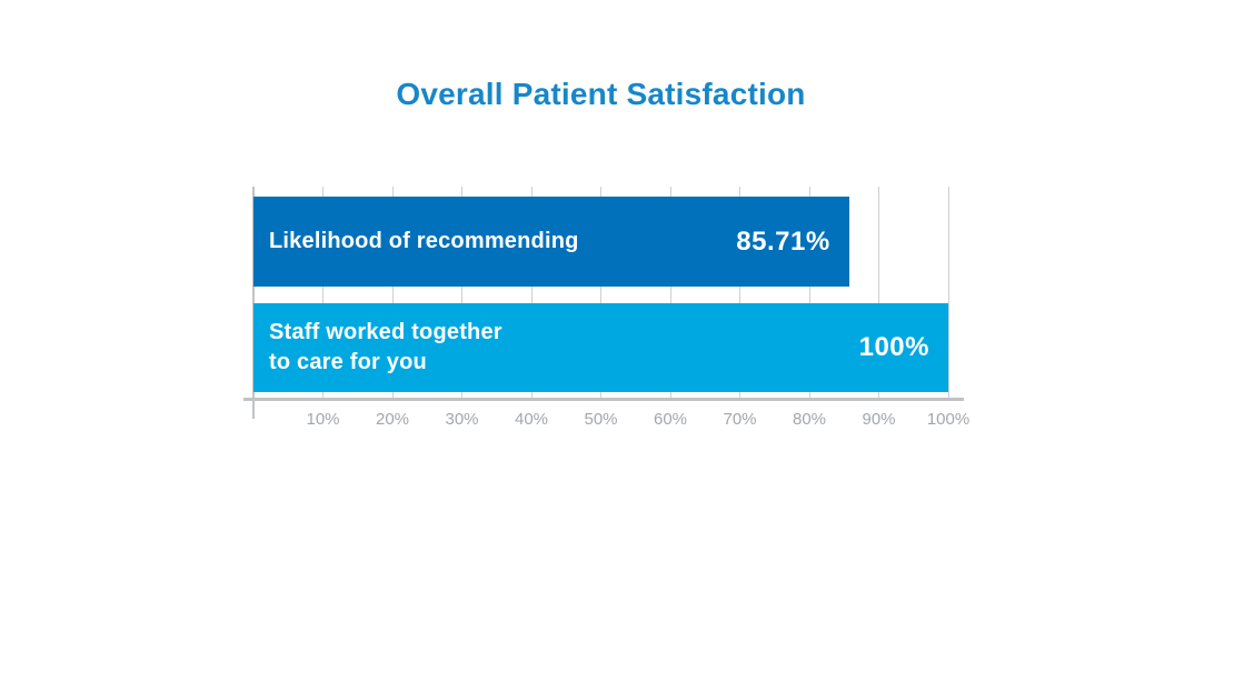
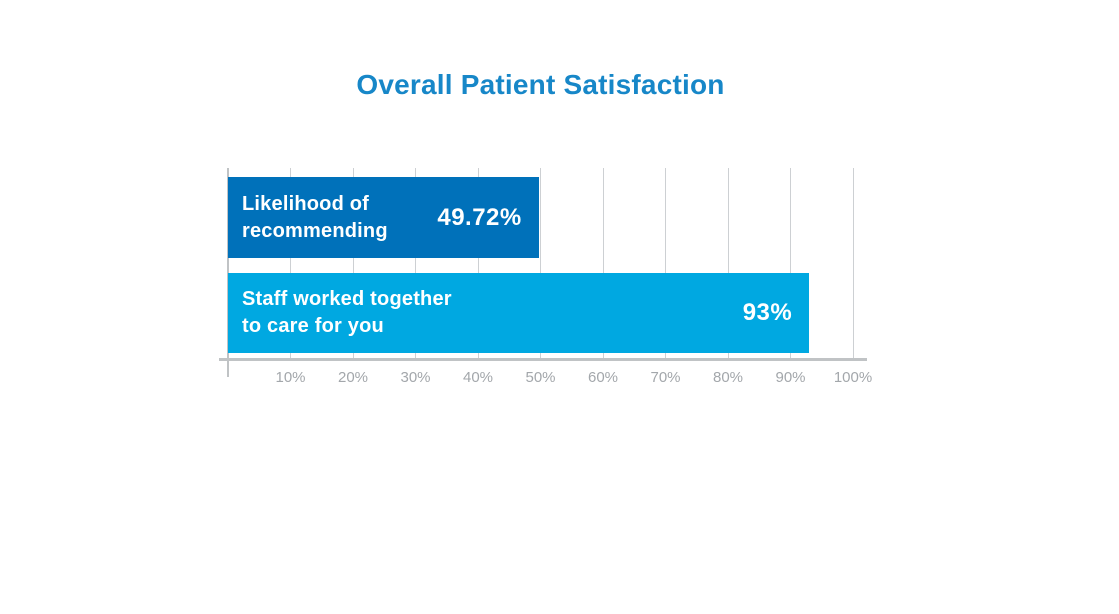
Likelihood of recommending: 85.71% -> 49.72%
Staff worked together to care for you: 100% -> 93%
